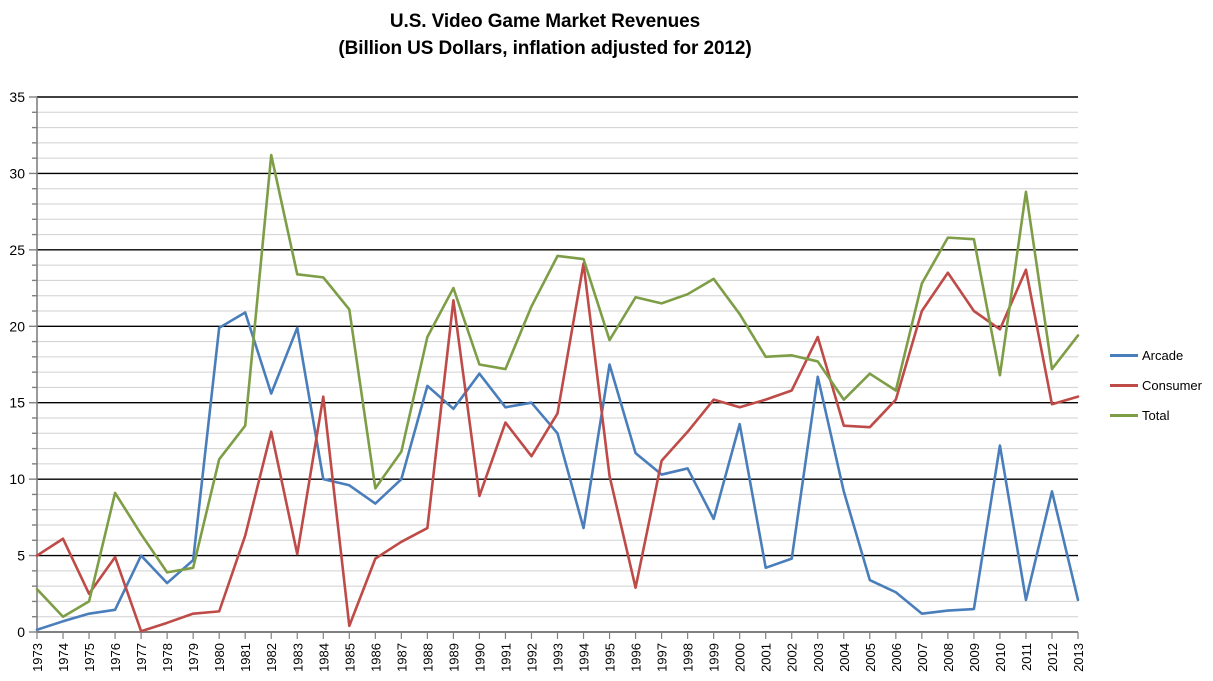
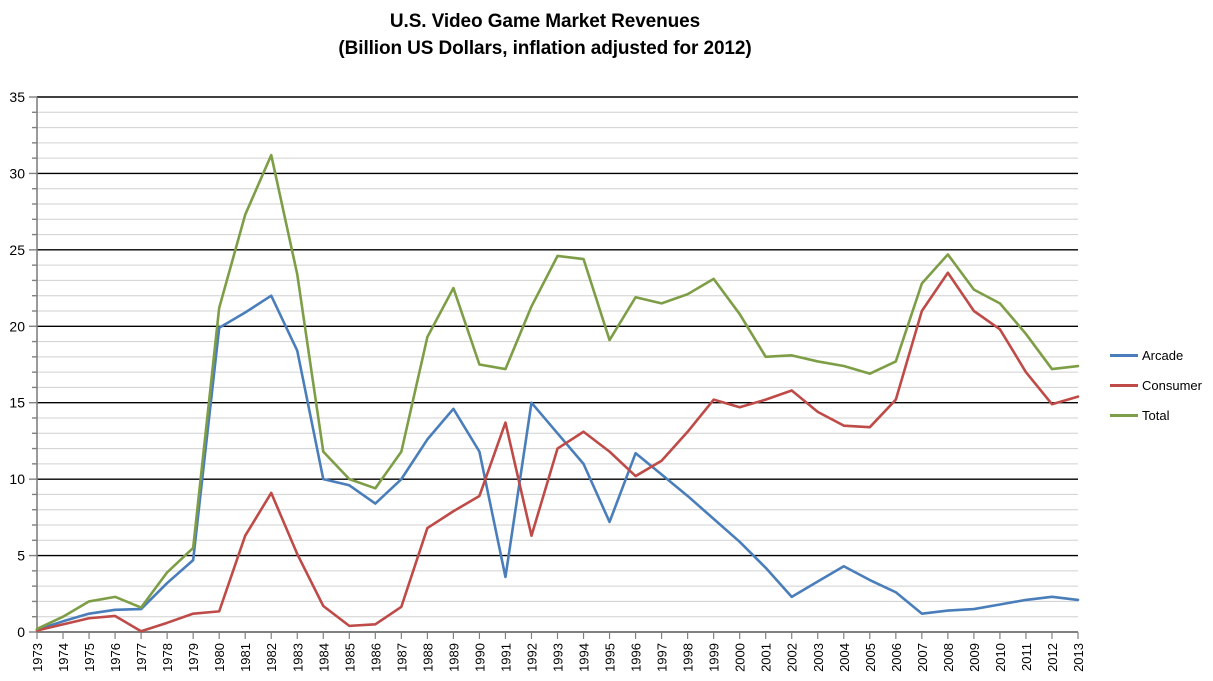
Consumer/1973: 5.0 -> 0.1
Total/1973: 2.8 -> 0.2
Consumer/1974: 6.1 -> 0.5
Consumer/1975: 2.5 -> 0.9
Consumer/1976: 4.9 -> 1.1
Total/1976: 9.1 -> 2.3
Arcade/1977: 5.0 -> 1.5
Total/1977: 6.4 -> 1.6
Total/1979: 4.2 -> 5.5
Total/1980: 11.3 -> 21.2
Total/1981: 13.5 -> 27.3
Arcade/1982: 15.6 -> 22.0
Consumer/1982: 13.1 -> 9.1
Arcade/1983: 19.9 -> 18.4
Consumer/1984: 15.4 -> 1.7
Total/1984: 23.2 -> 11.8
Total/1985: 21.1 -> 10.0
Consumer/1986: 4.8 -> 0.5
Consumer/1987: 5.9 -> 1.6
Arcade/1988: 16.1 -> 12.6
Consumer/1989: 21.7 -> 7.9
Arcade/1990: 16.9 -> 11.8
Arcade/1991: 14.7 -> 3.6
Consumer/1992: 11.5 -> 6.3
Consumer/1993: 14.3 -> 12.0
Arcade/1994: 6.8 -> 11.0
Consumer/1994: 24.1 -> 13.1
Arcade/1995: 17.5 -> 7.2
Consumer/1995: 10.2 -> 11.8
Consumer/1996: 2.9 -> 10.2
Arcade/1998: 10.7 -> 8.9
Arcade/2000: 13.6 -> 5.9
Arcade/2002: 4.8 -> 2.3
Arcade/2003: 16.7 -> 3.3
Consumer/2003: 19.3 -> 14.4
Arcade/2004: 9.2 -> 4.3
Total/2004: 15.2 -> 17.4
Total/2006: 15.8 -> 17.7
Total/2008: 25.8 -> 24.7
Total/2009: 25.7 -> 22.4
Arcade/2010: 12.2 -> 1.8
Total/2010: 16.8 -> 21.5
Consumer/2011: 23.7 -> 17.0
Total/2011: 28.8 -> 19.5
Arcade/2012: 9.2 -> 2.3
Total/2013: 19.4 -> 17.4
